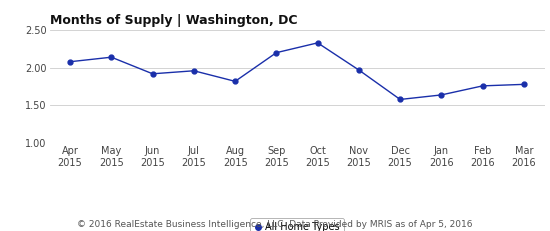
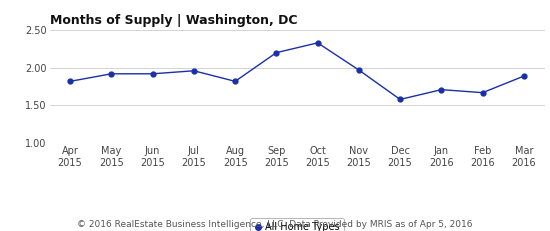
Apr 2015: 2.08 -> 1.82
May 2015: 2.14 -> 1.92
Jan 2016: 1.64 -> 1.71
Feb 2016: 1.76 -> 1.67
Mar 2016: 1.78 -> 1.89
